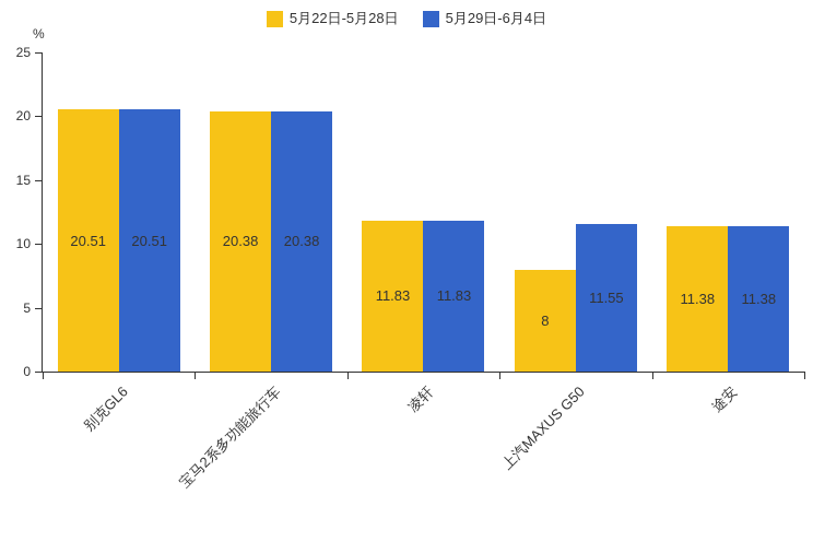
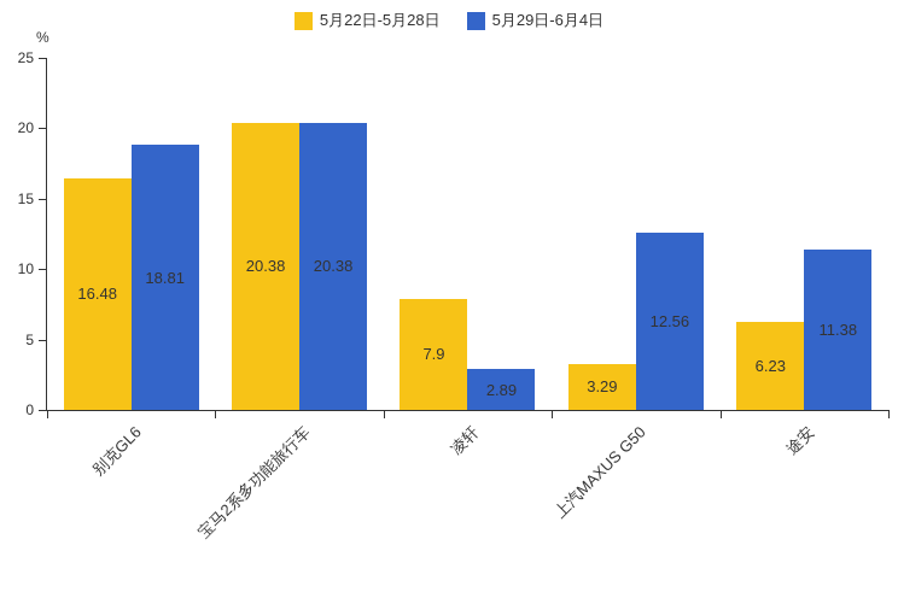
5月22日-5月28日/别克GL6: 20.51 -> 16.48
5月29日-6月4日/别克GL6: 20.51 -> 18.81
5月22日-5月28日/凌轩: 11.83 -> 7.9
5月29日-6月4日/凌轩: 11.83 -> 2.89
5月22日-5月28日/上汽MAXUS G50: 8 -> 3.29
5月29日-6月4日/上汽MAXUS G50: 11.55 -> 12.56
5月22日-5月28日/途安: 11.38 -> 6.23
